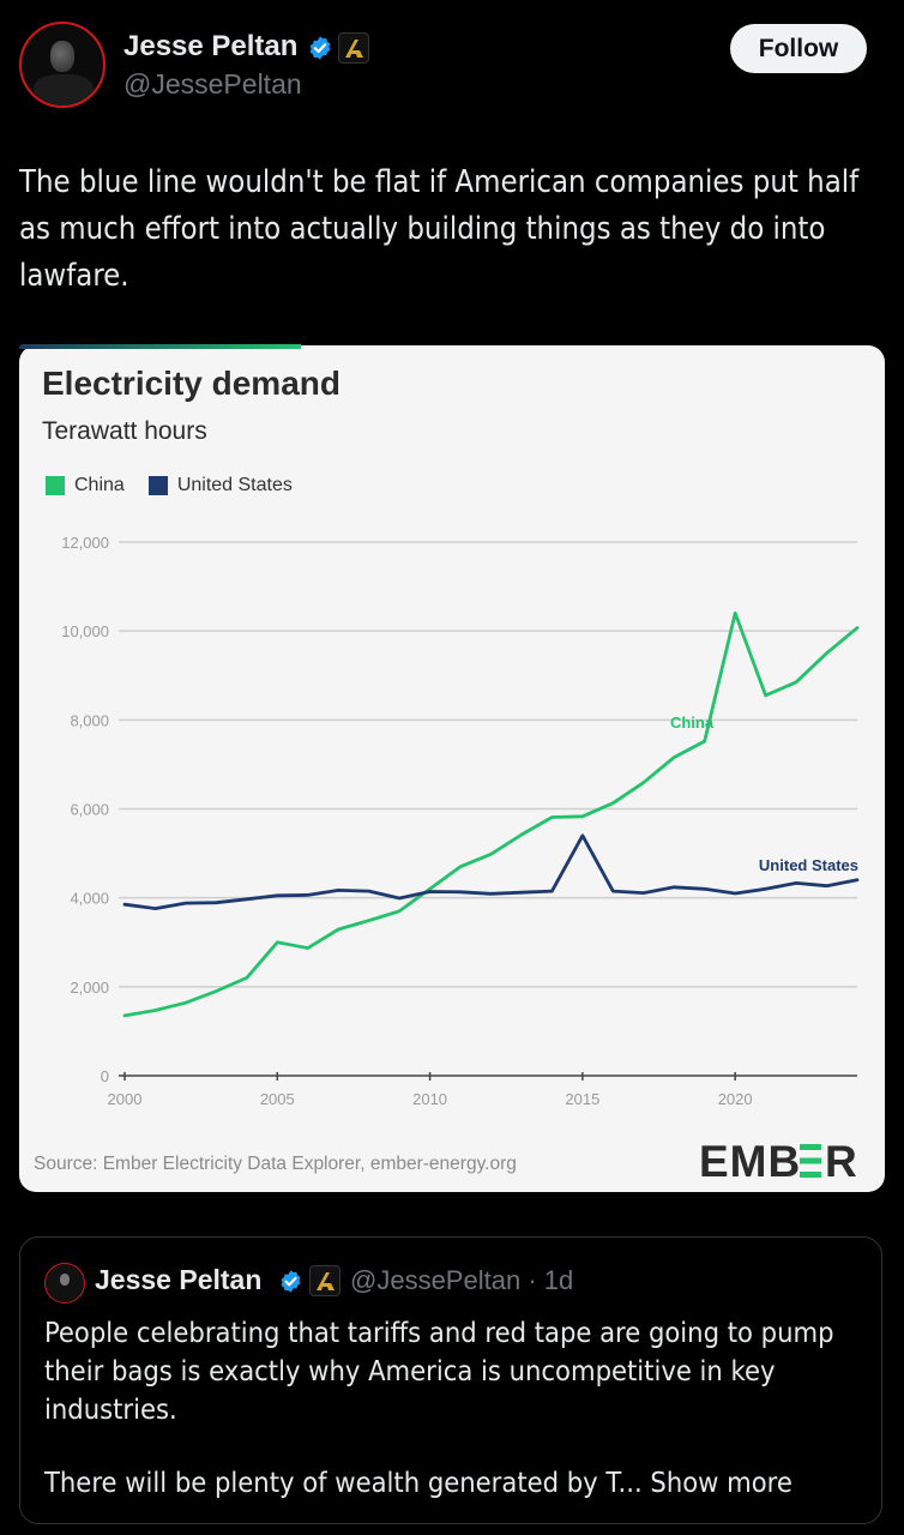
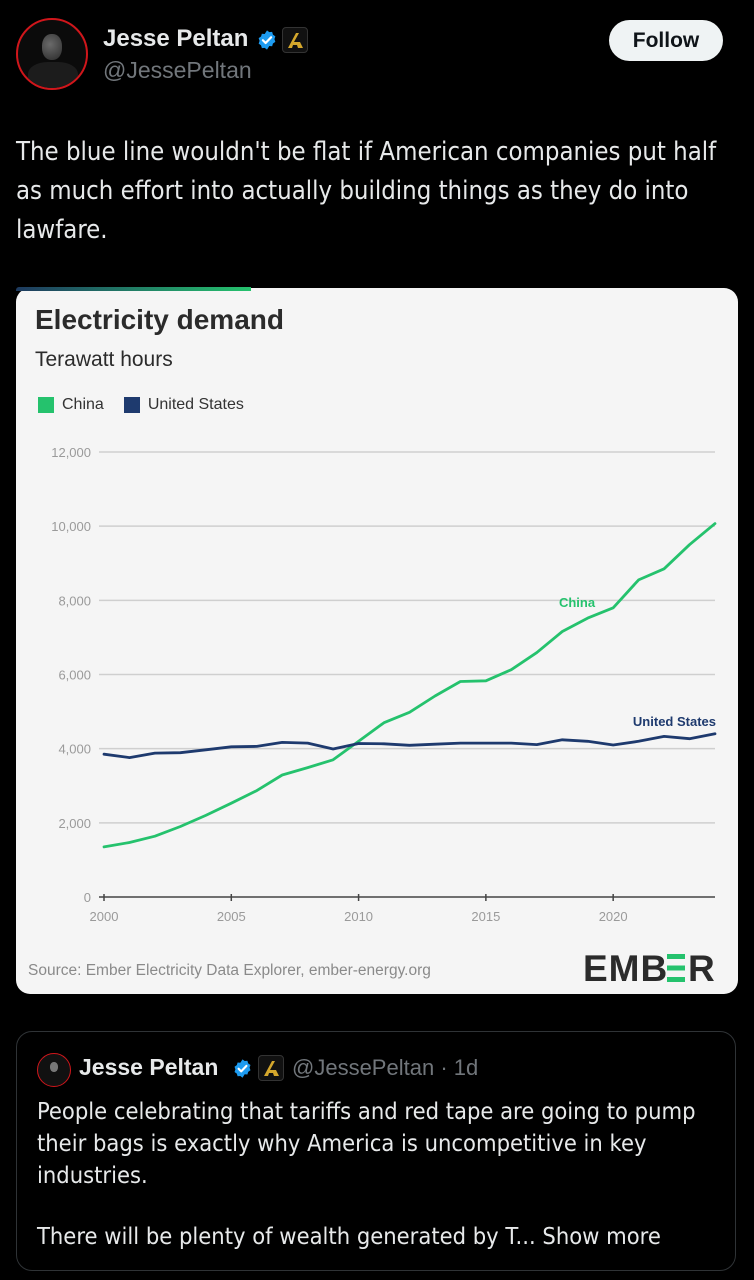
China/2005: 3000 -> 2500
United States/2015: 5400 -> 4200
China/2020: 10400 -> 7800
